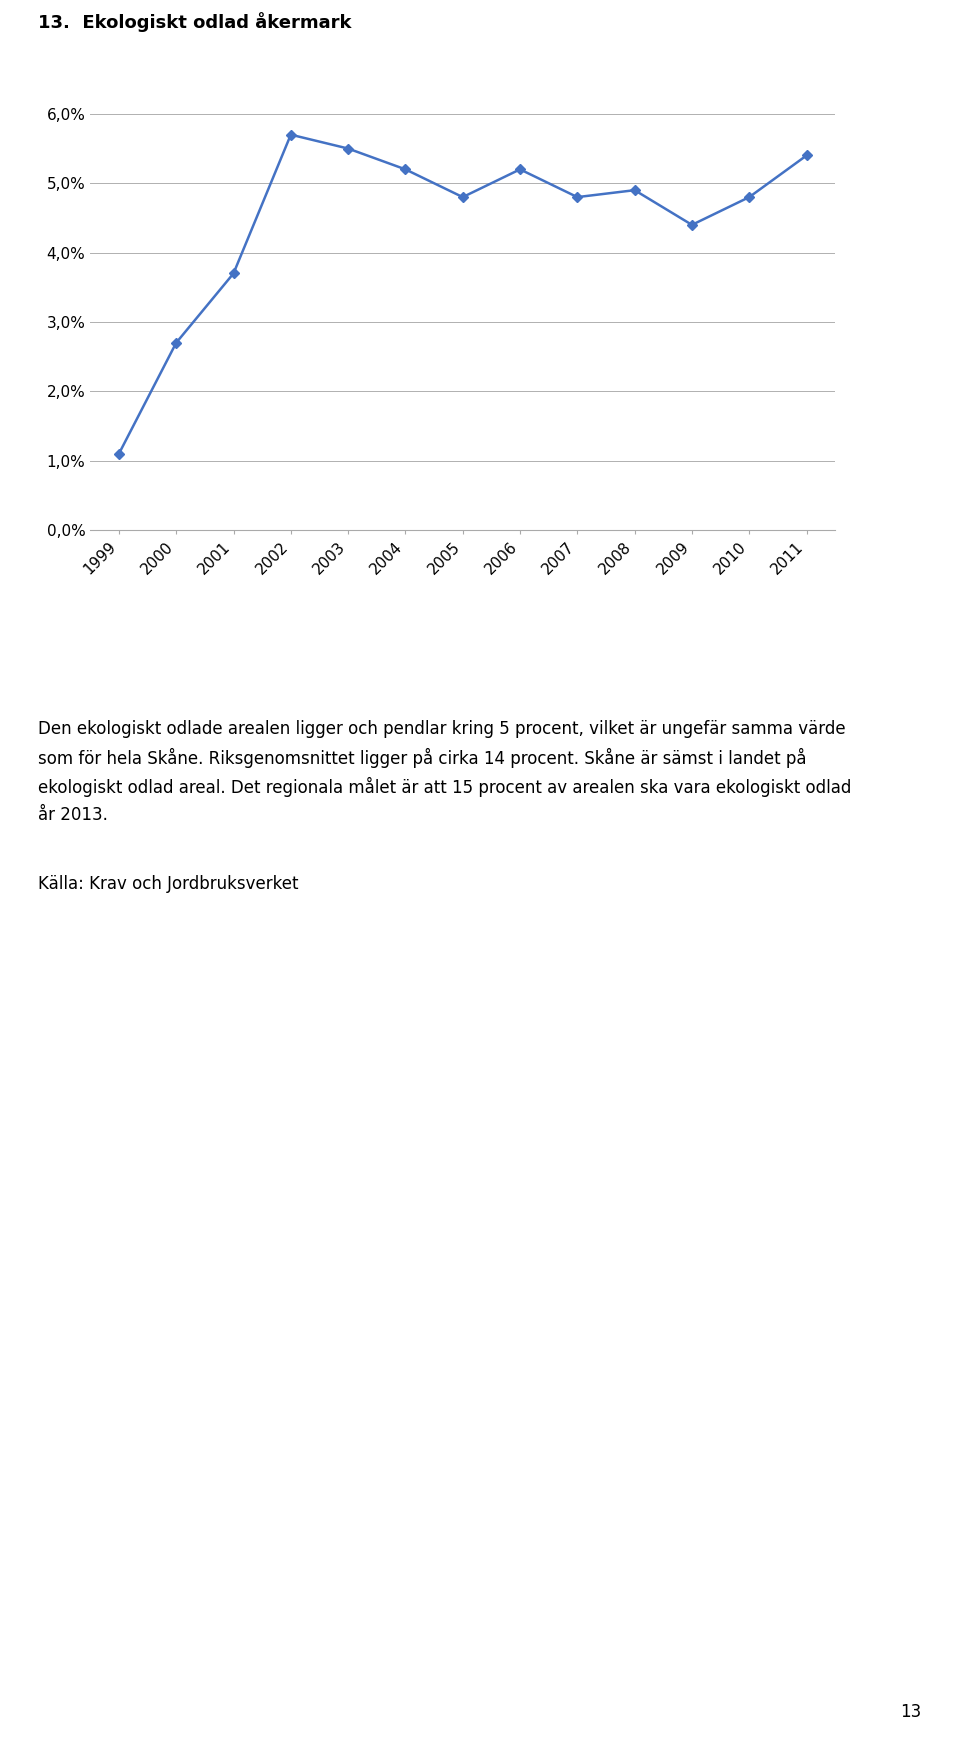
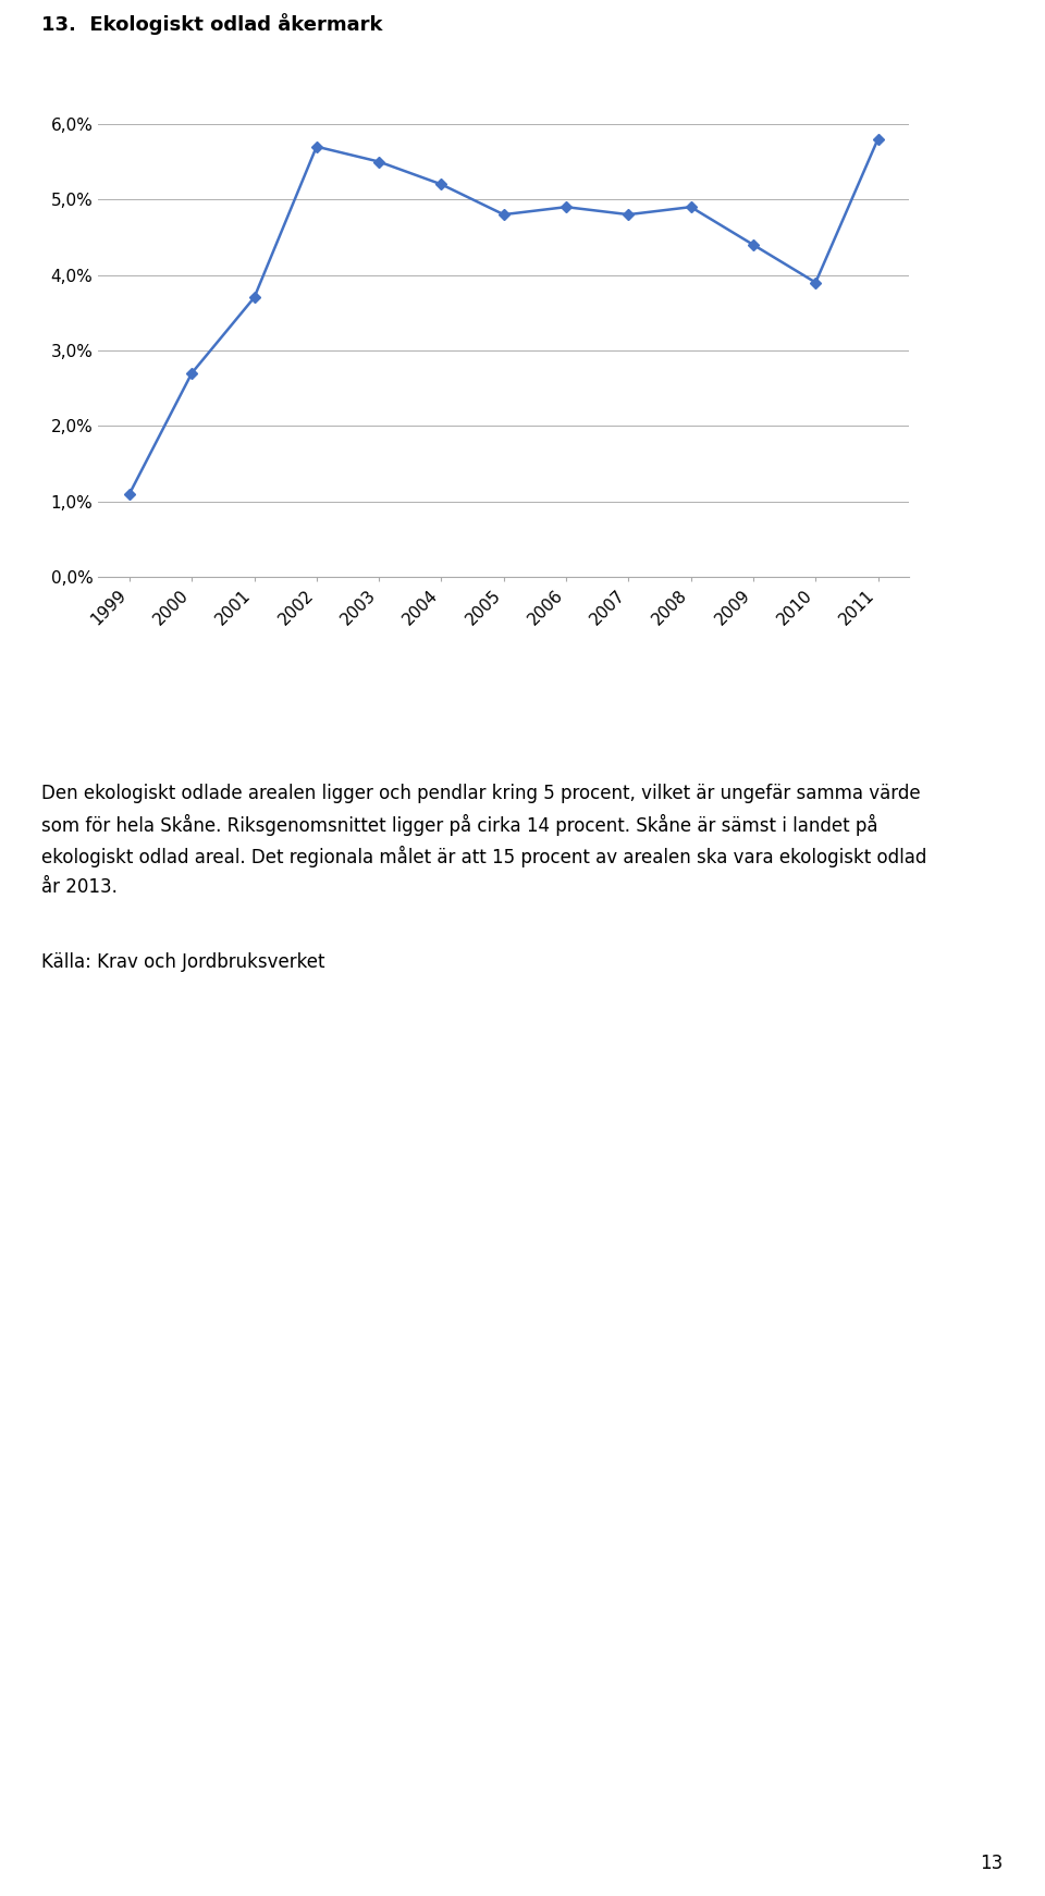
2006: 5,2% -> 4,9%
2010: 4,8% -> 3,9%
2011: 5,4% -> 5,8%
